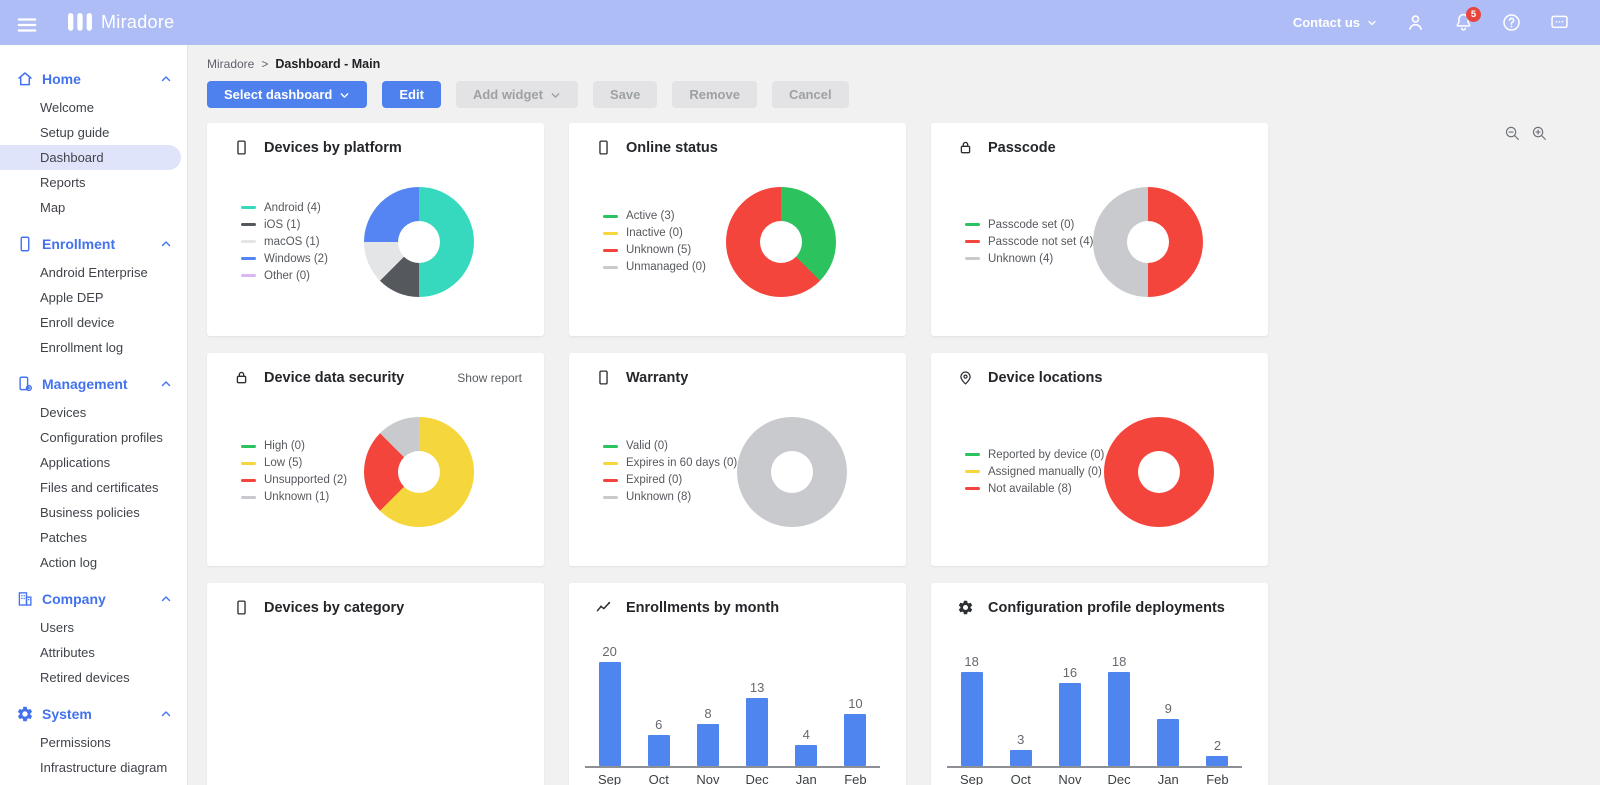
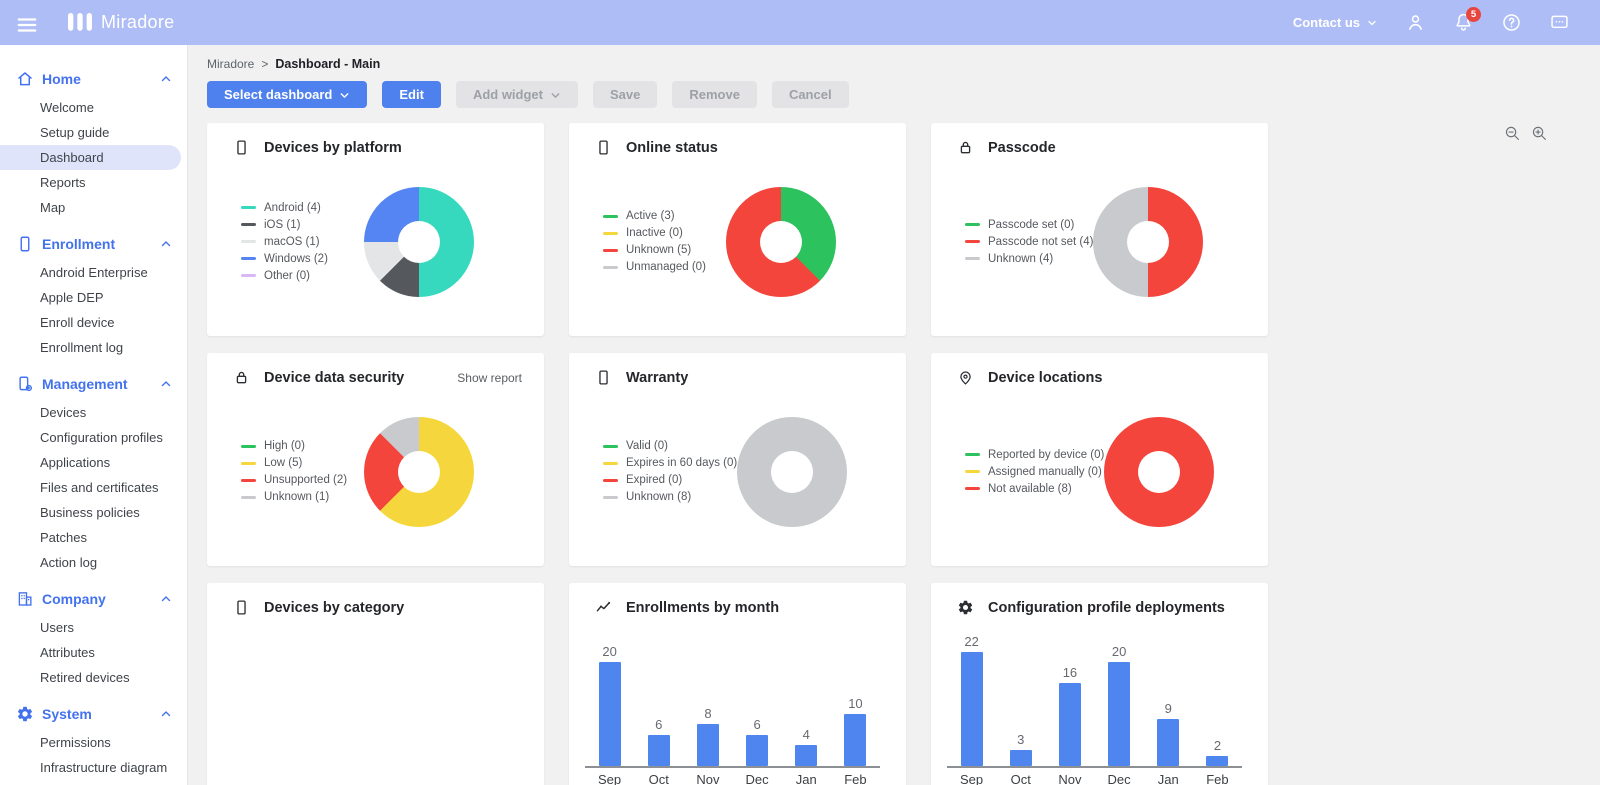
Enrollments by month/Dec: 13 -> 6
Configuration profile deployments/Sep: 18 -> 22
Configuration profile deployments/Dec: 18 -> 20
